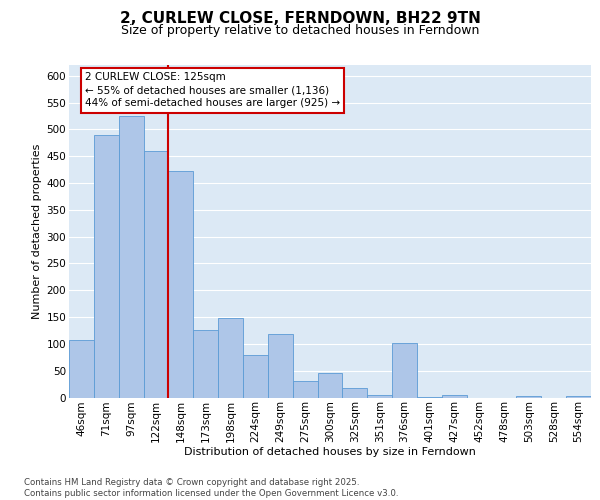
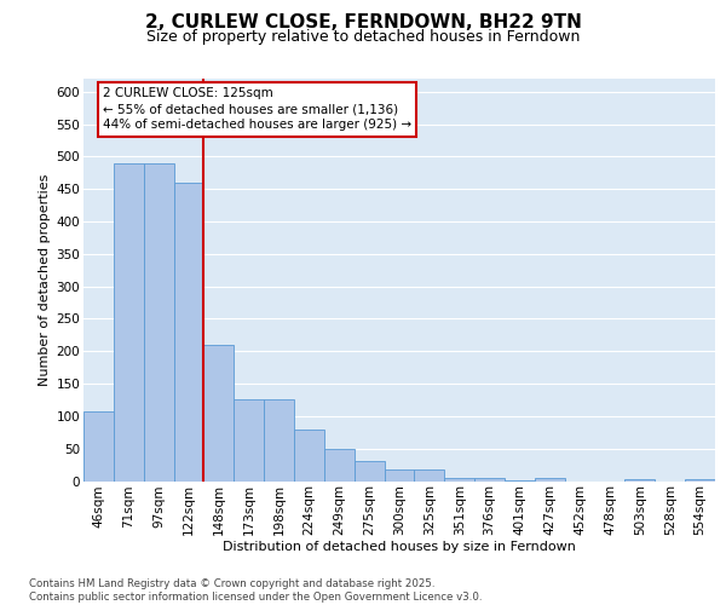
97sqm: 524 -> 490
148sqm: 422 -> 210
198sqm: 148 -> 125
249sqm: 118 -> 50
300sqm: 46 -> 18
376sqm: 102 -> 5
